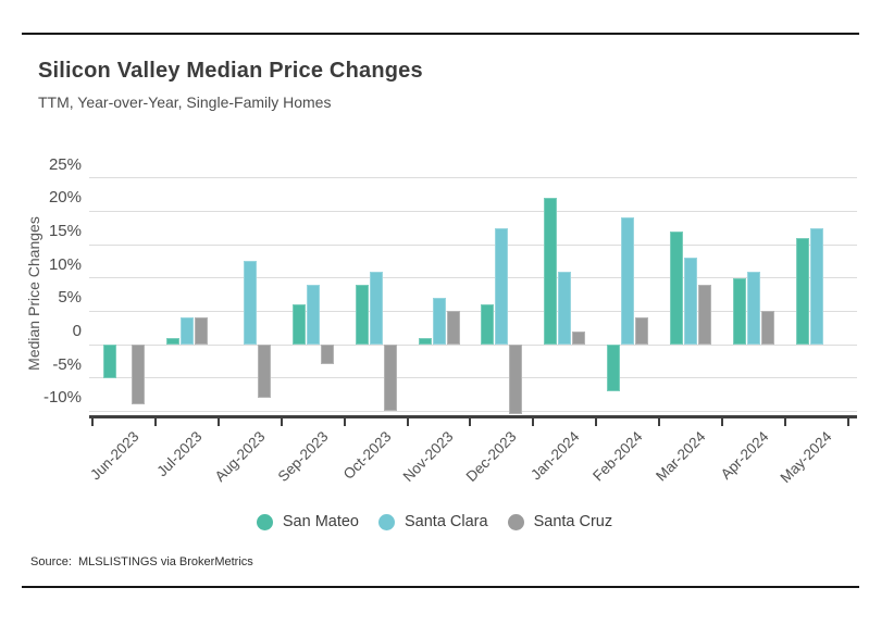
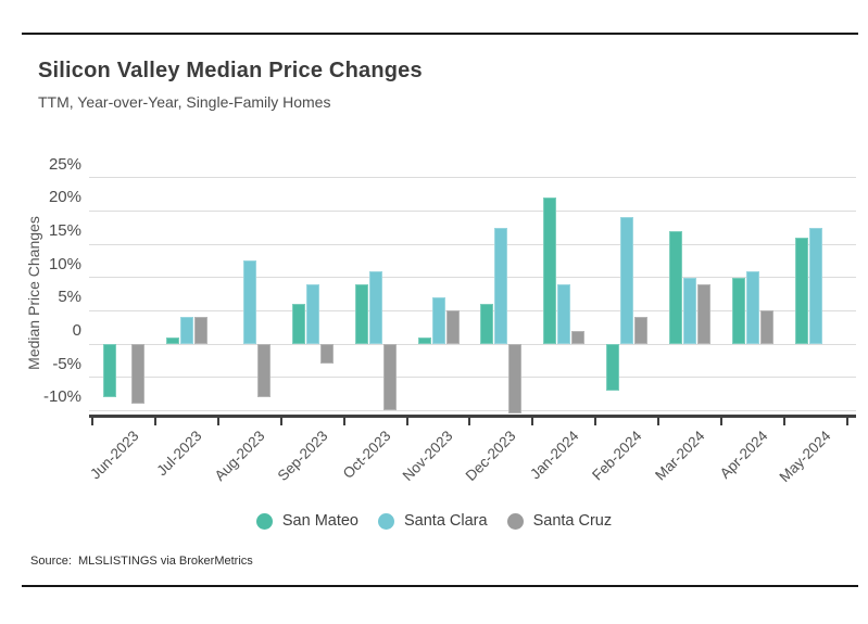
San Mateo/Jun-2023: -5% -> -8%
Santa Clara/Jan-2024: 11% -> 9%
Santa Clara/Mar-2024: 13% -> 10%
